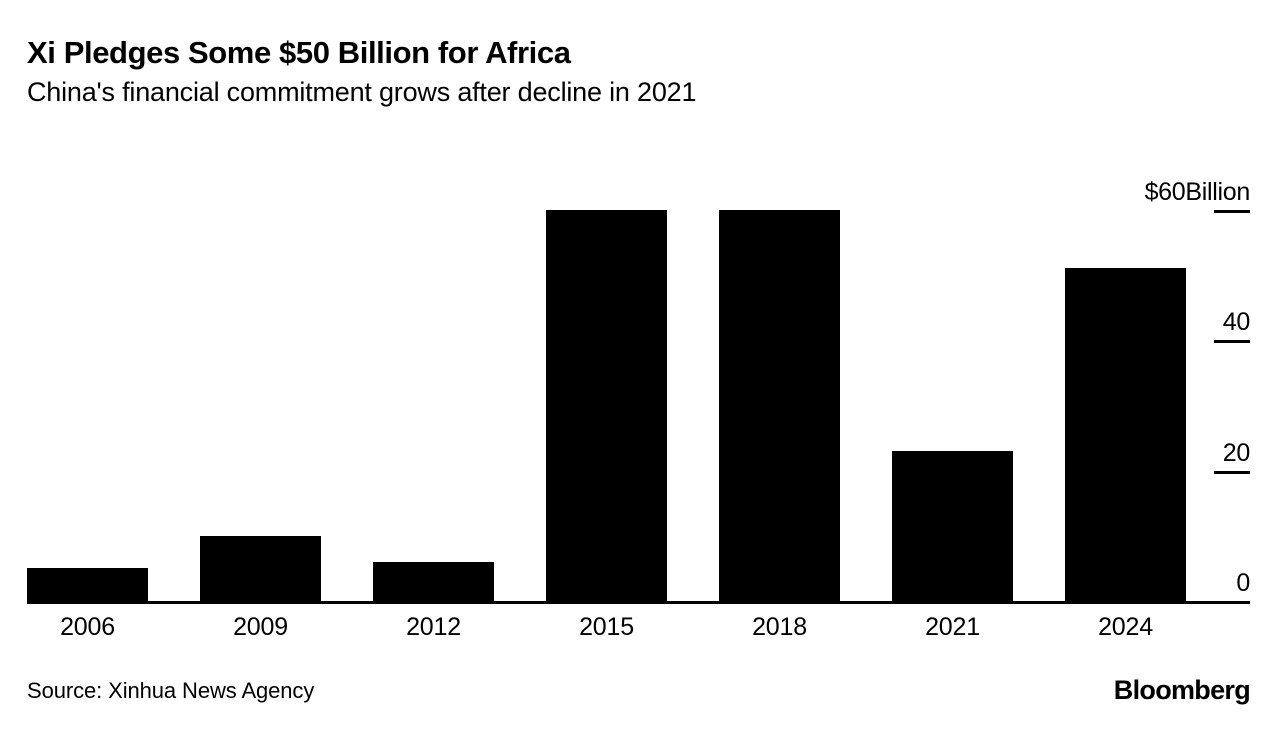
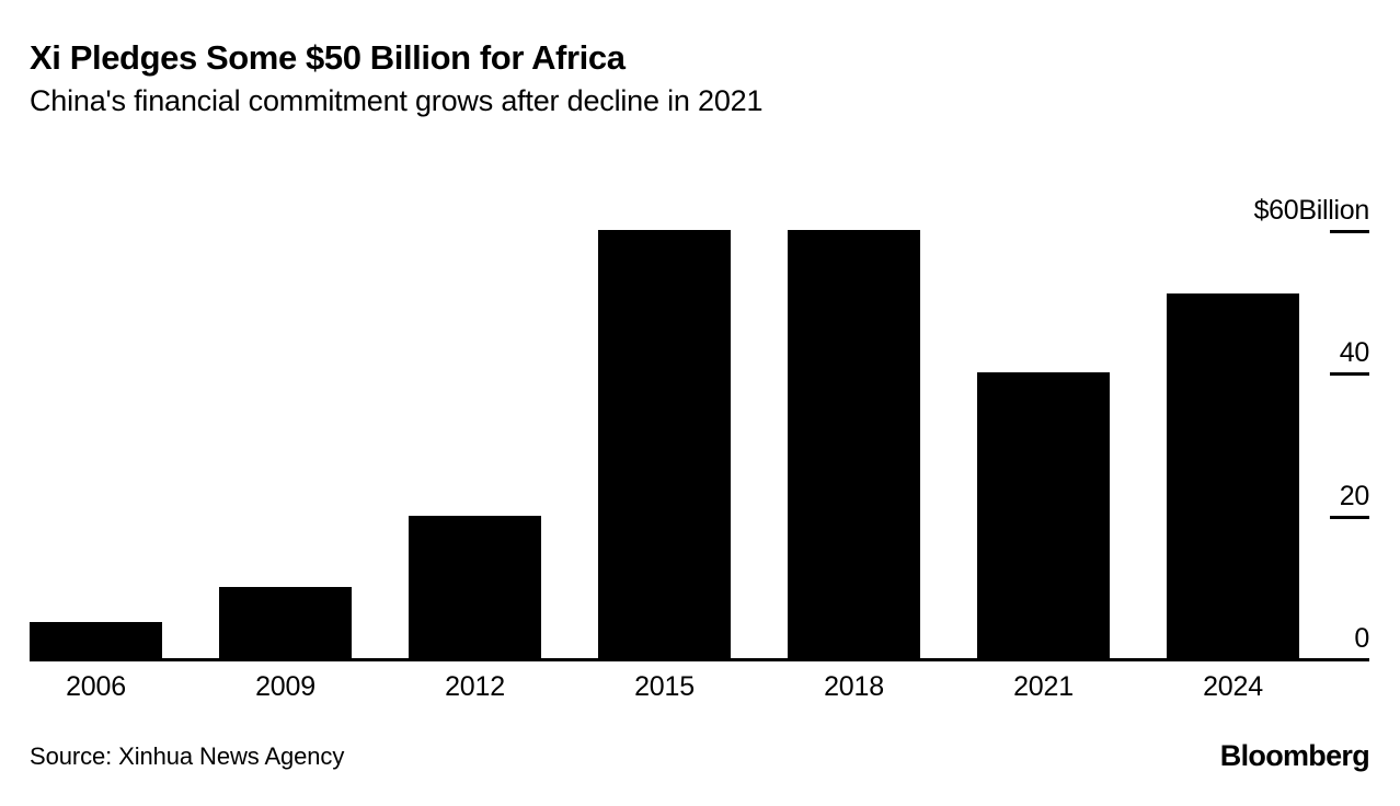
2012: 6 -> 20
2021: 23 -> 40
